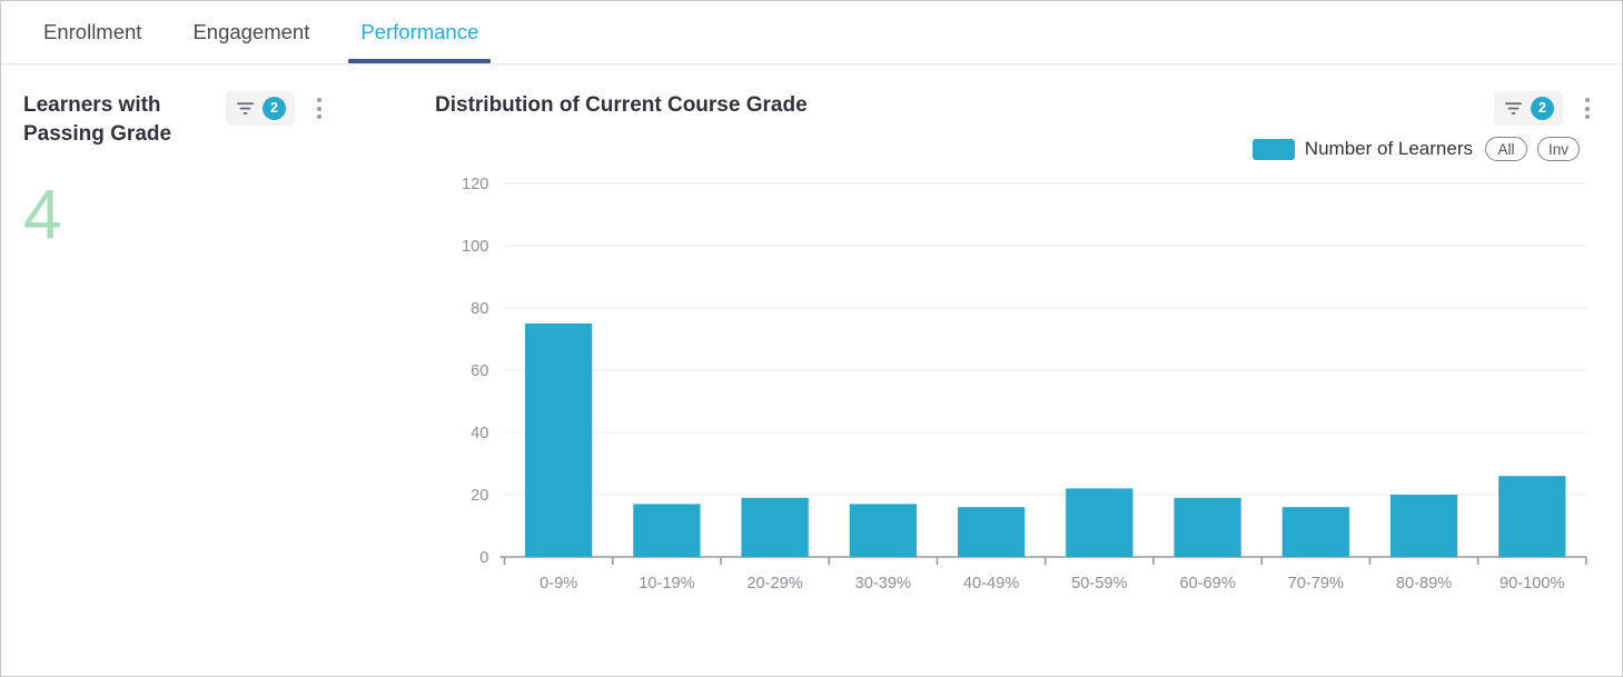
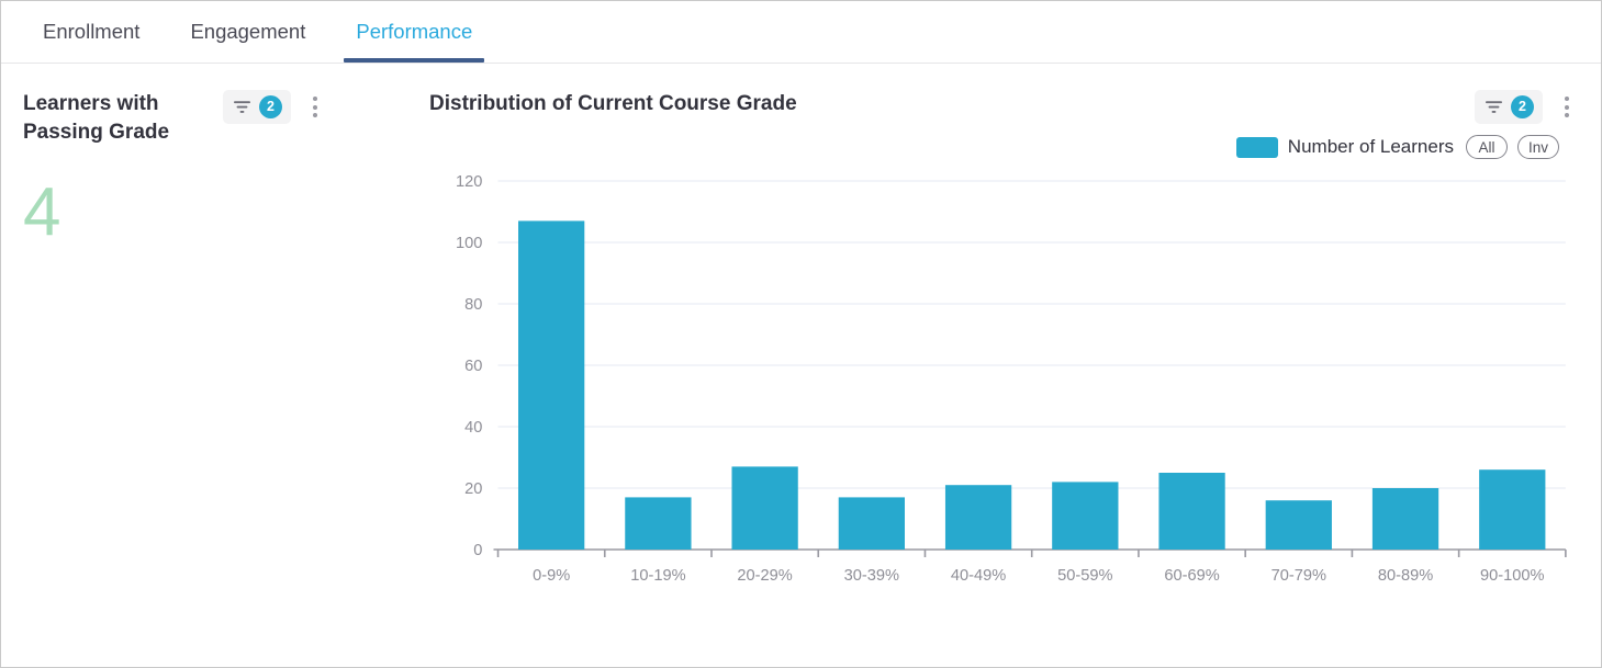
0-9%: 75 -> 107
20-29%: 19 -> 27
40-49%: 16 -> 21
60-69%: 19 -> 25
